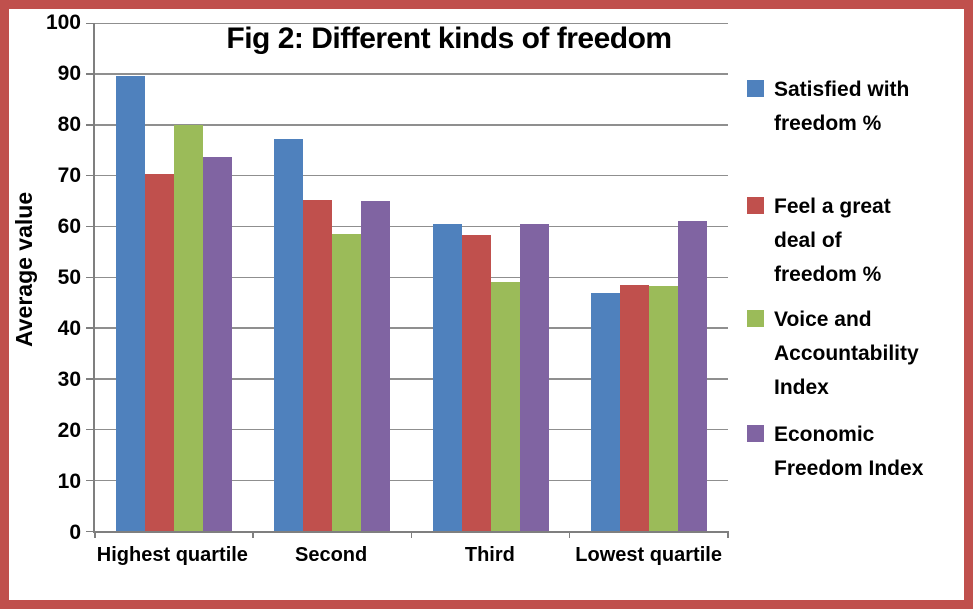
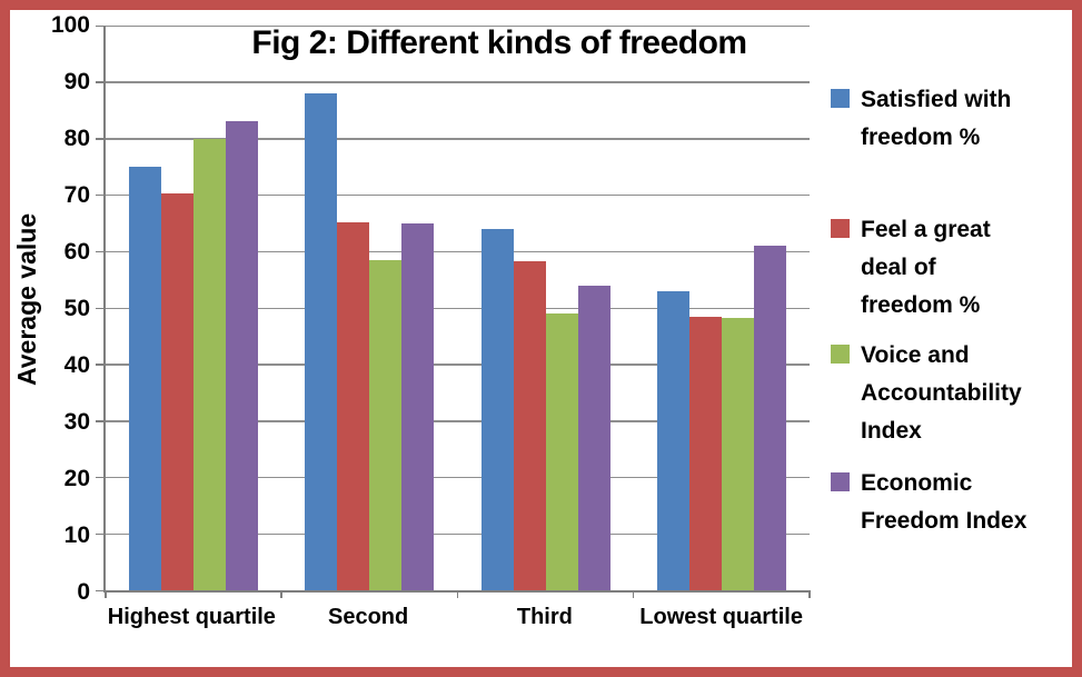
Satisfied with freedom %/Highest quartile: 90 -> 75
Economic Freedom Index/Highest quartile: 74 -> 83
Satisfied with freedom %/Second: 77 -> 88
Satisfied with freedom %/Third: 60 -> 64
Economic Freedom Index/Third: 60 -> 54
Satisfied with freedom %/Lowest quartile: 47 -> 53
